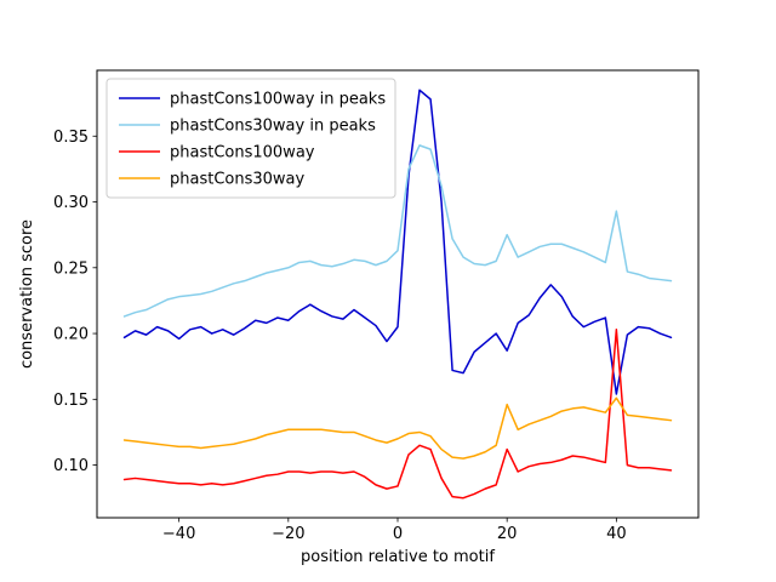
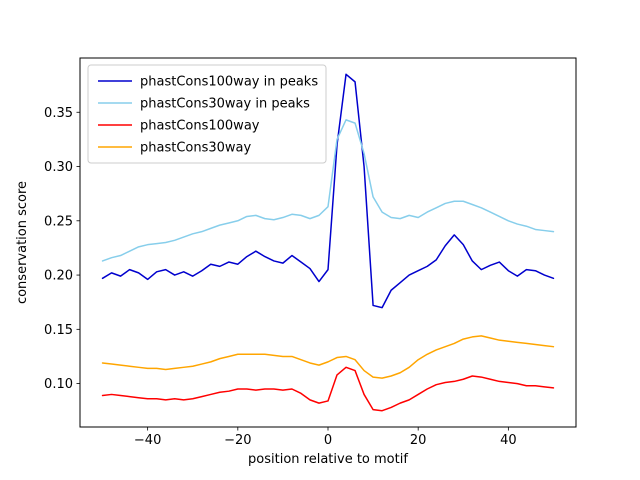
phastCons100way in peaks/20: 0.187 -> 0.204
phastCons30way in peaks/20: 0.275 -> 0.253
phastCons100way/20: 0.112 -> 0.090
phastCons30way/20: 0.146 -> 0.122
phastCons100way in peaks/40: 0.154 -> 0.204
phastCons30way in peaks/40: 0.293 -> 0.250
phastCons100way/40: 0.203 -> 0.101
phastCons30way/40: 0.151 -> 0.139
